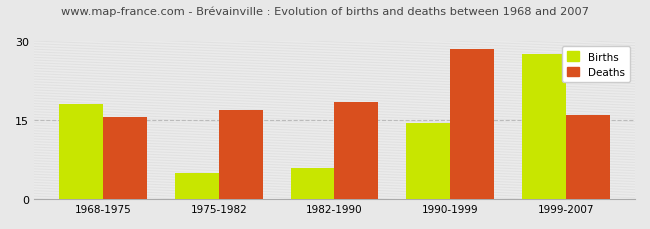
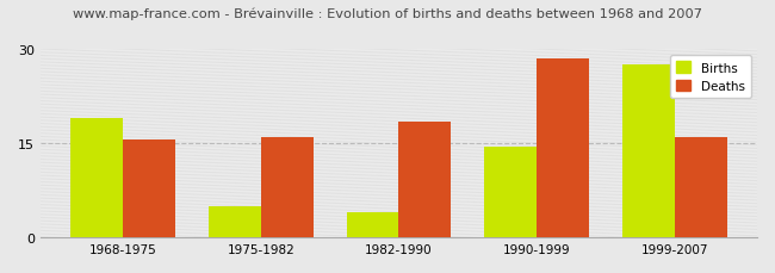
Births/1968-1975: 18.0 -> 19.0
Deaths/1975-1982: 17.0 -> 16.0
Births/1982-1990: 6.0 -> 4.0
